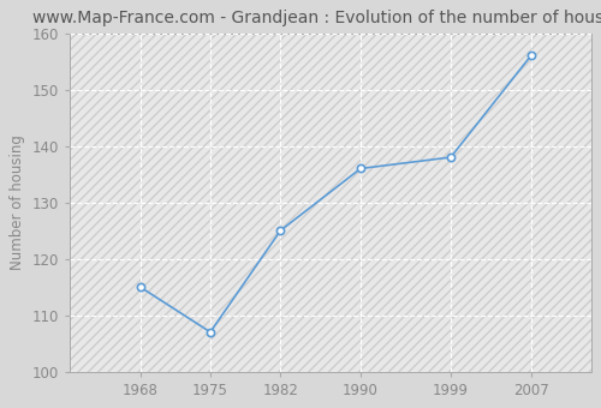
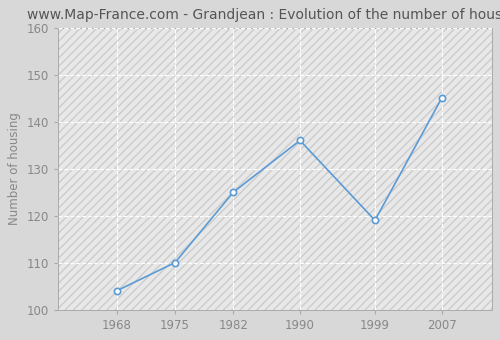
1968: 115 -> 104
1975: 107 -> 110
1999: 138 -> 119
2007: 156 -> 145
